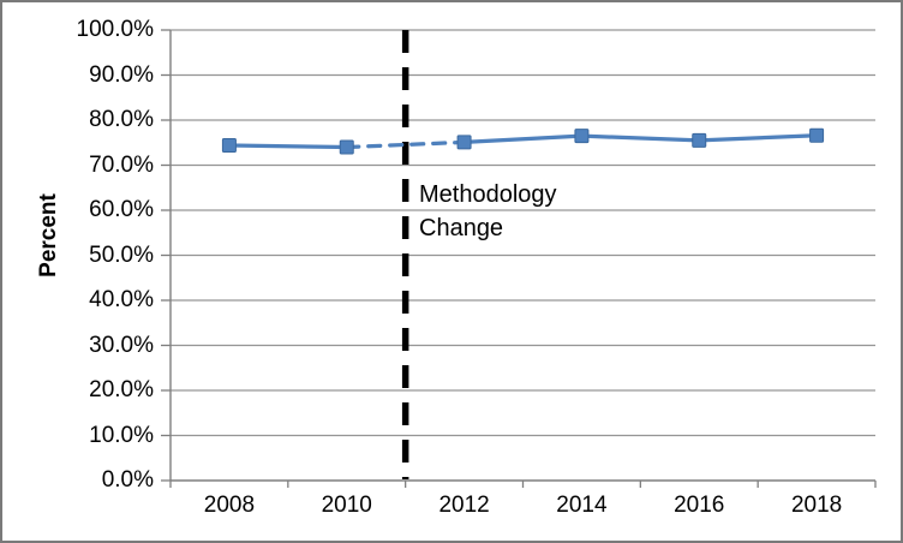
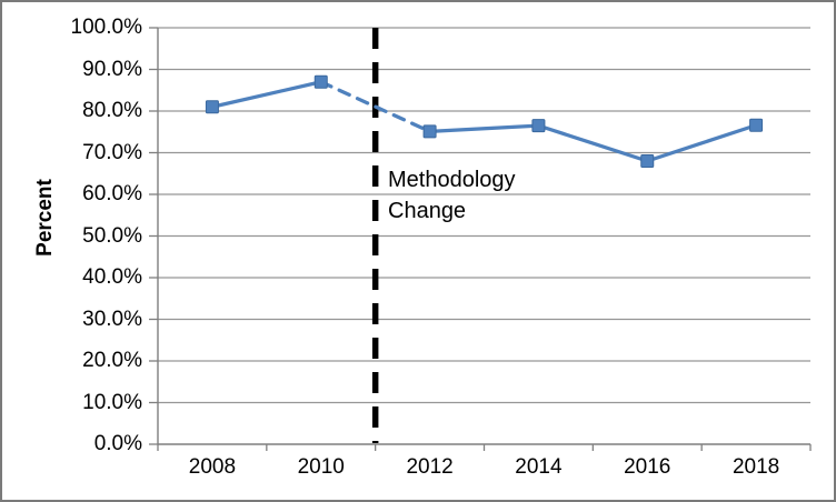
2008: 74% -> 81%
2010: 74% -> 87%
2016: 76% -> 68%
